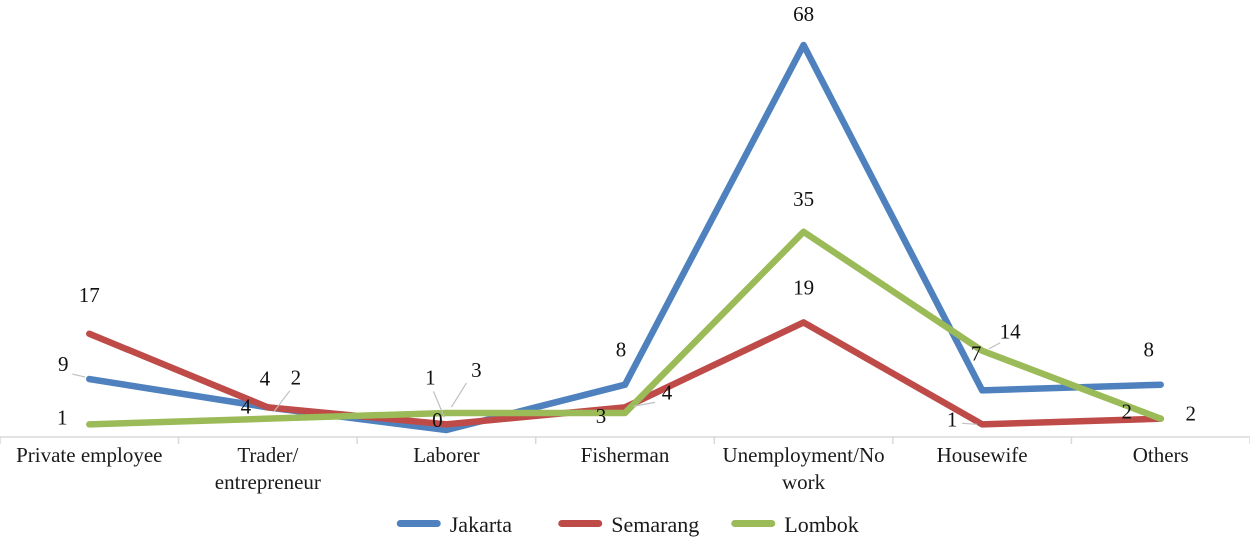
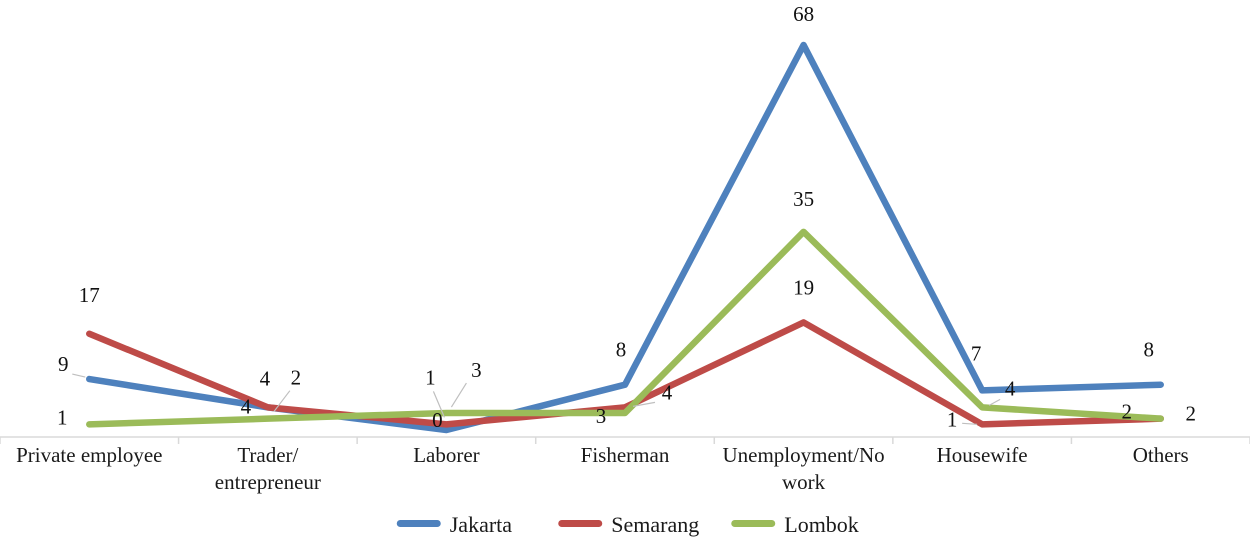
Lombok/Housewife: 14 -> 4
